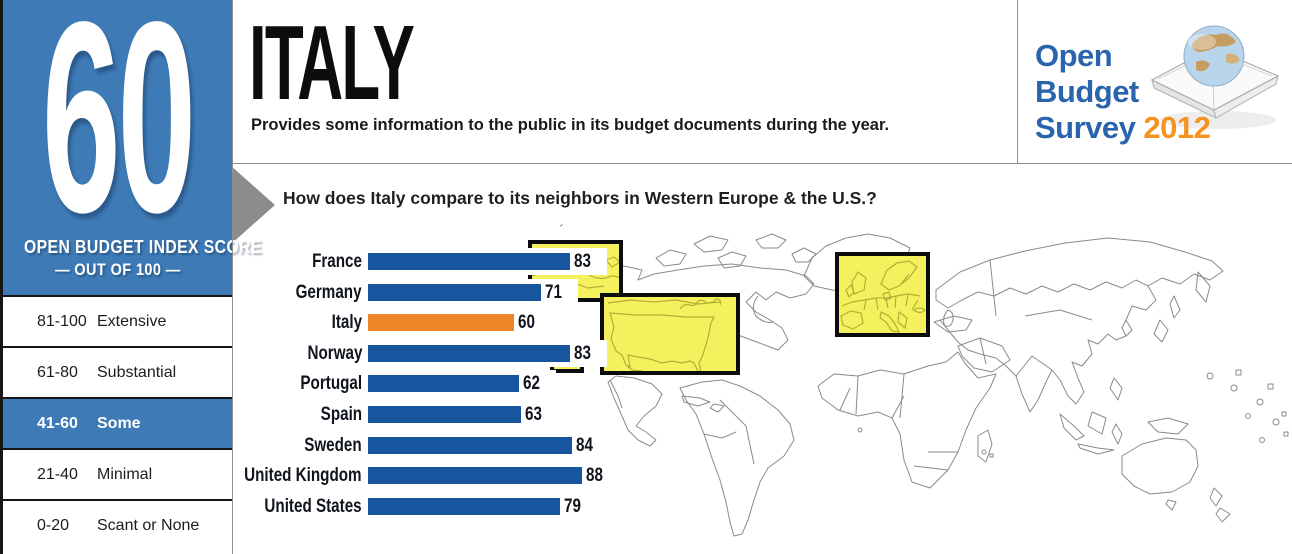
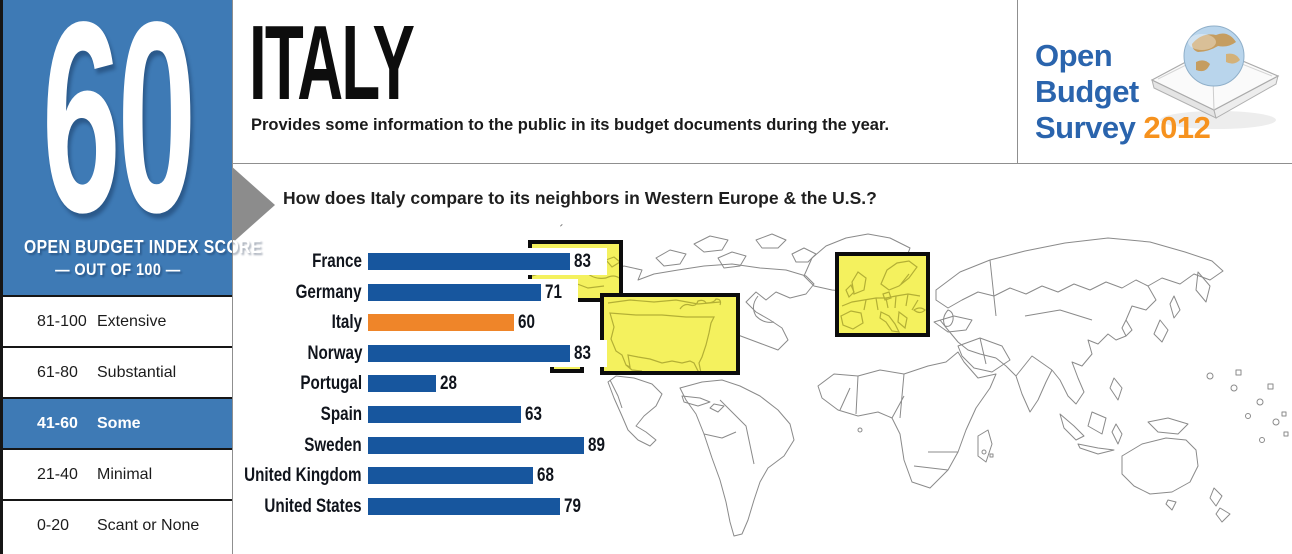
Portugal: 62 -> 28
Sweden: 84 -> 89
United Kingdom: 88 -> 68
